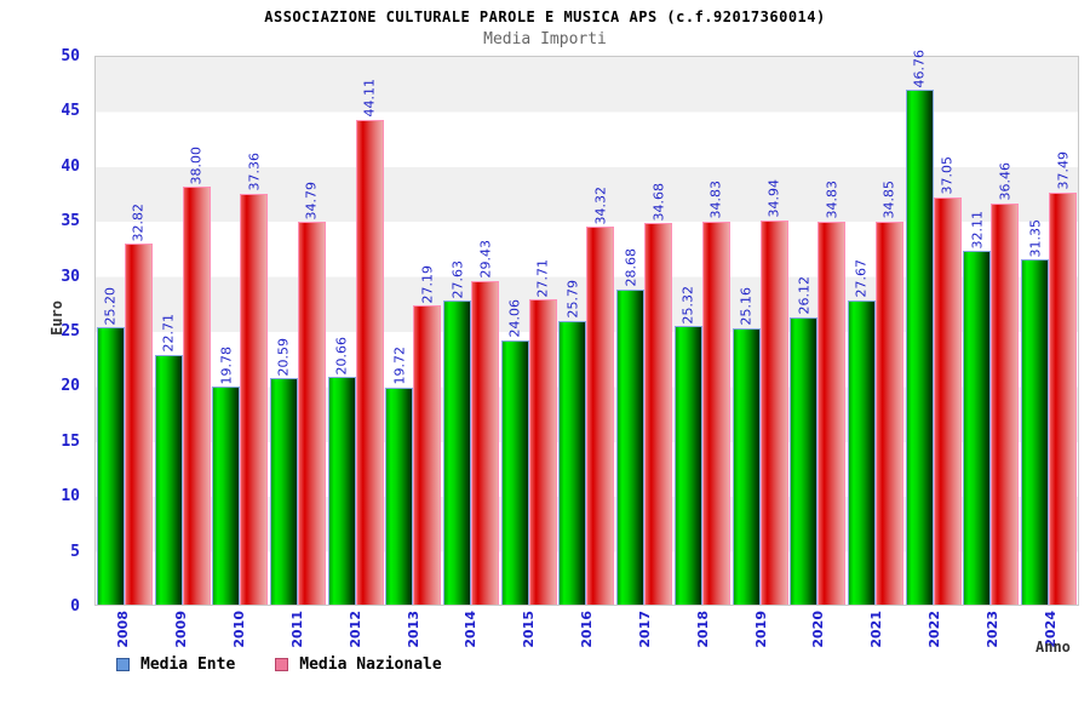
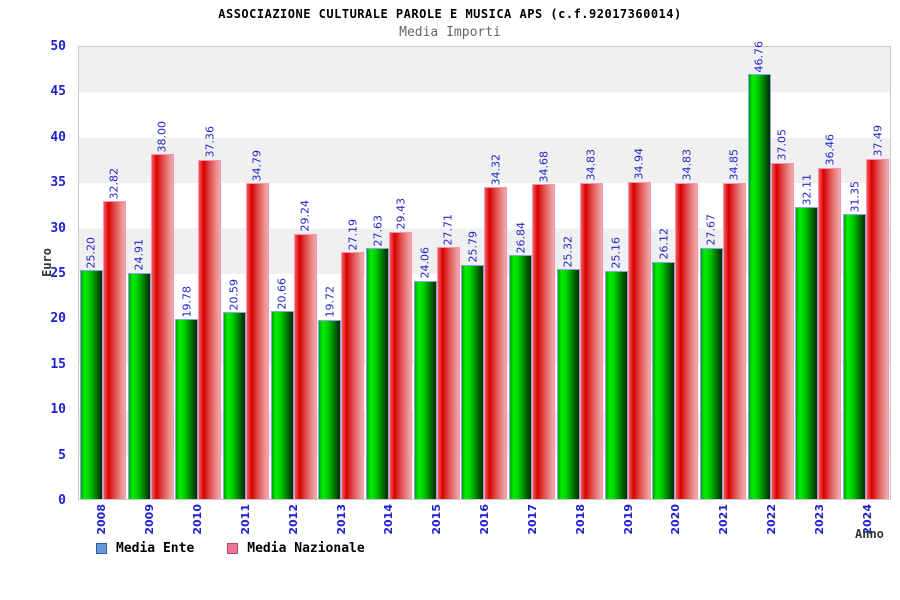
Media Ente/2009: 22.71 -> 24.91
Media Nazionale/2012: 44.11 -> 29.24
Media Ente/2017: 28.68 -> 26.84
